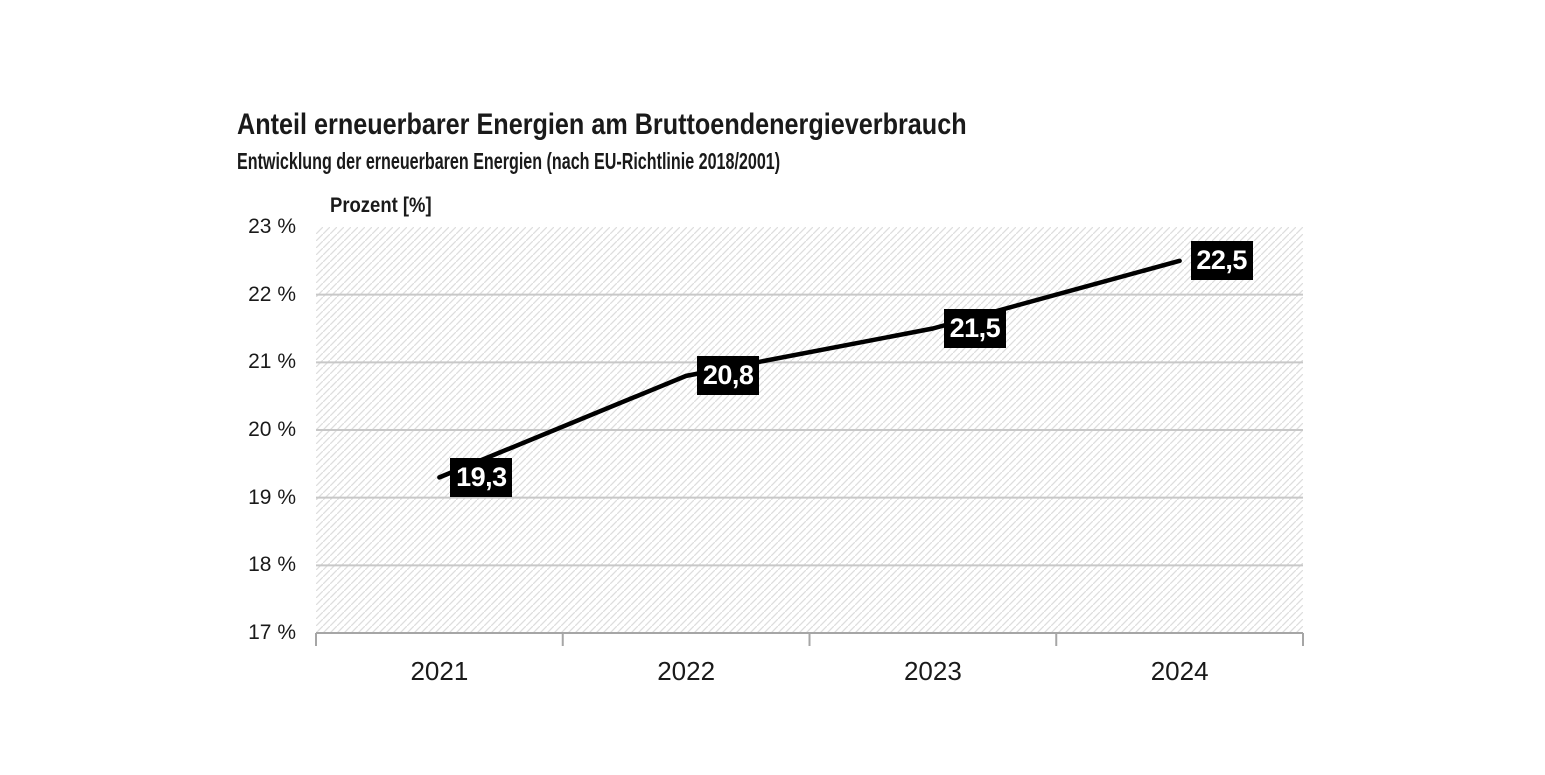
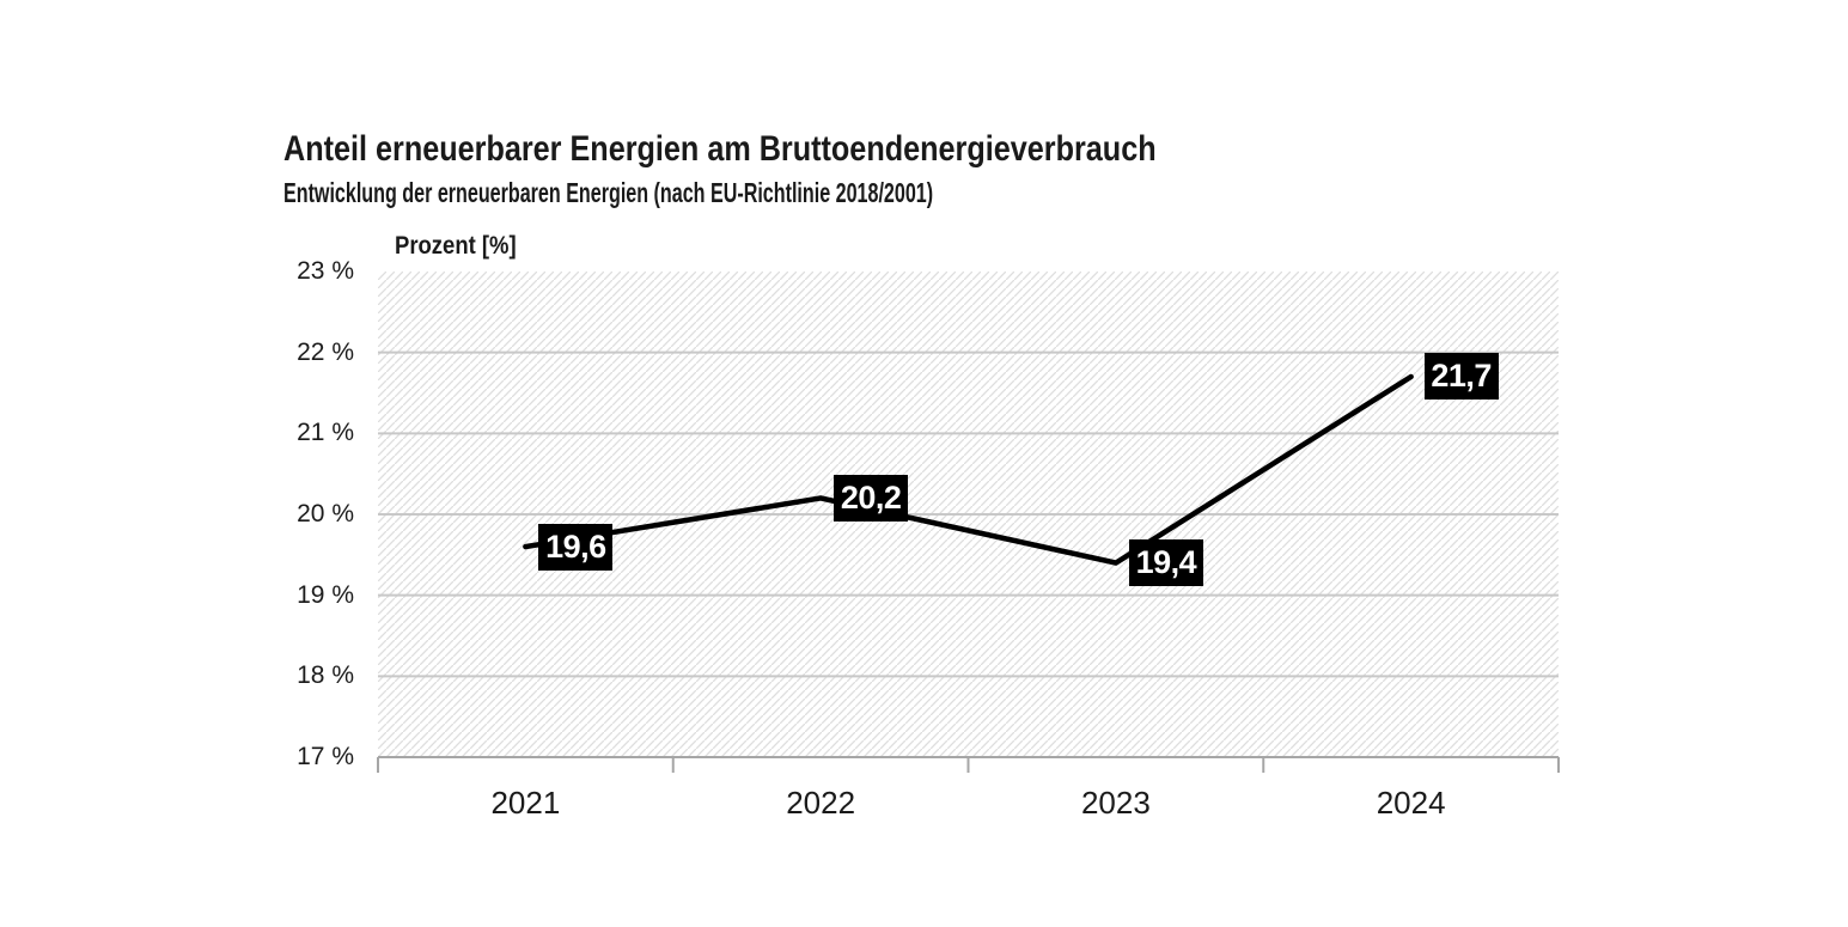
2021: 19,3 -> 19,6
2022: 20,8 -> 20,2
2023: 21,5 -> 19,4
2024: 22,5 -> 21,7
